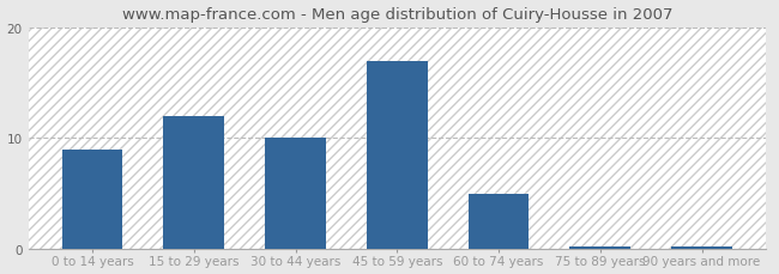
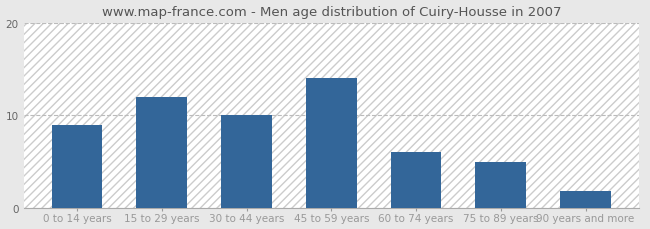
45 to 59 years: 17.0 -> 14.0
60 to 74 years: 5.0 -> 6.0
75 to 89 years: 0.2 -> 5.0
90 years and more: 0.2 -> 1.8
